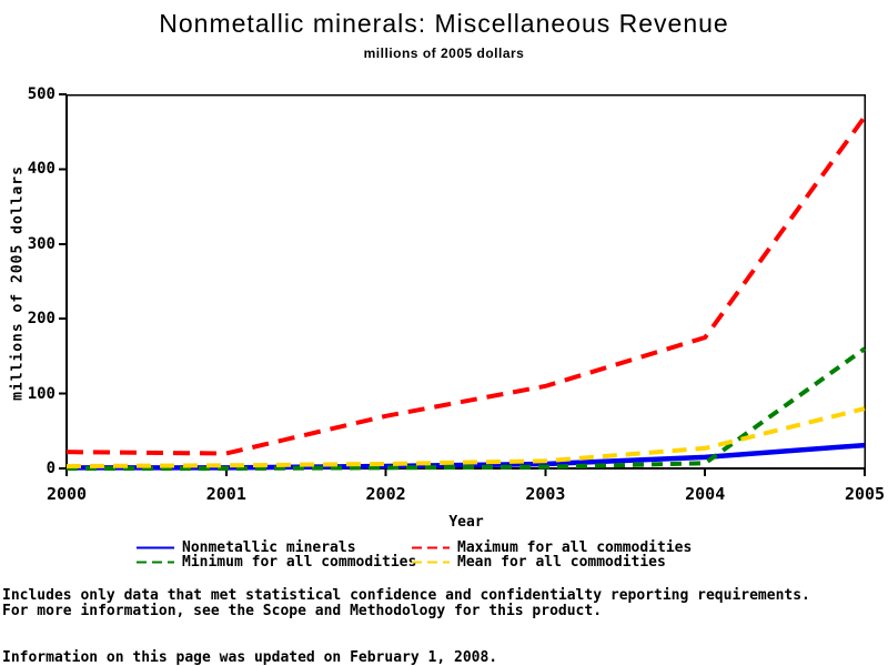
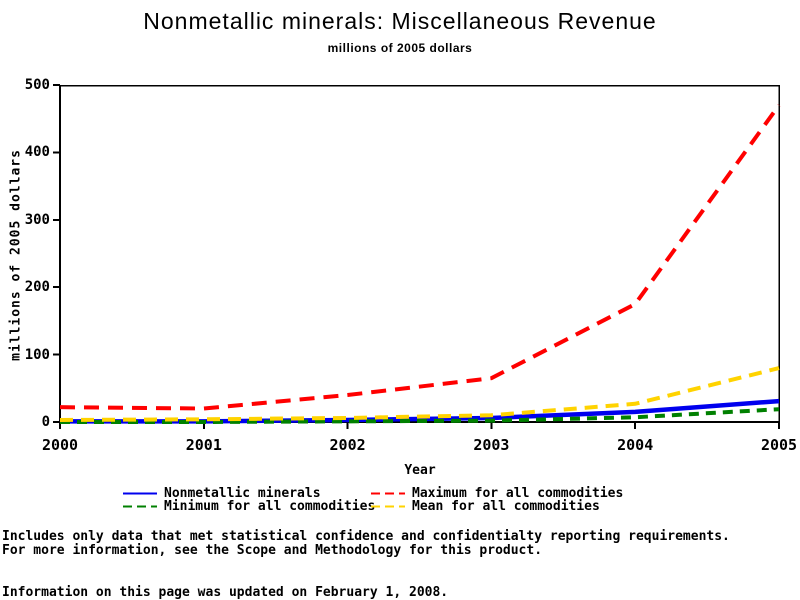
Maximum for all commodities/2002: 70 -> 40
Maximum for all commodities/2003: 110 -> 60
Minimum for all commodities/2005: 160 -> 20
